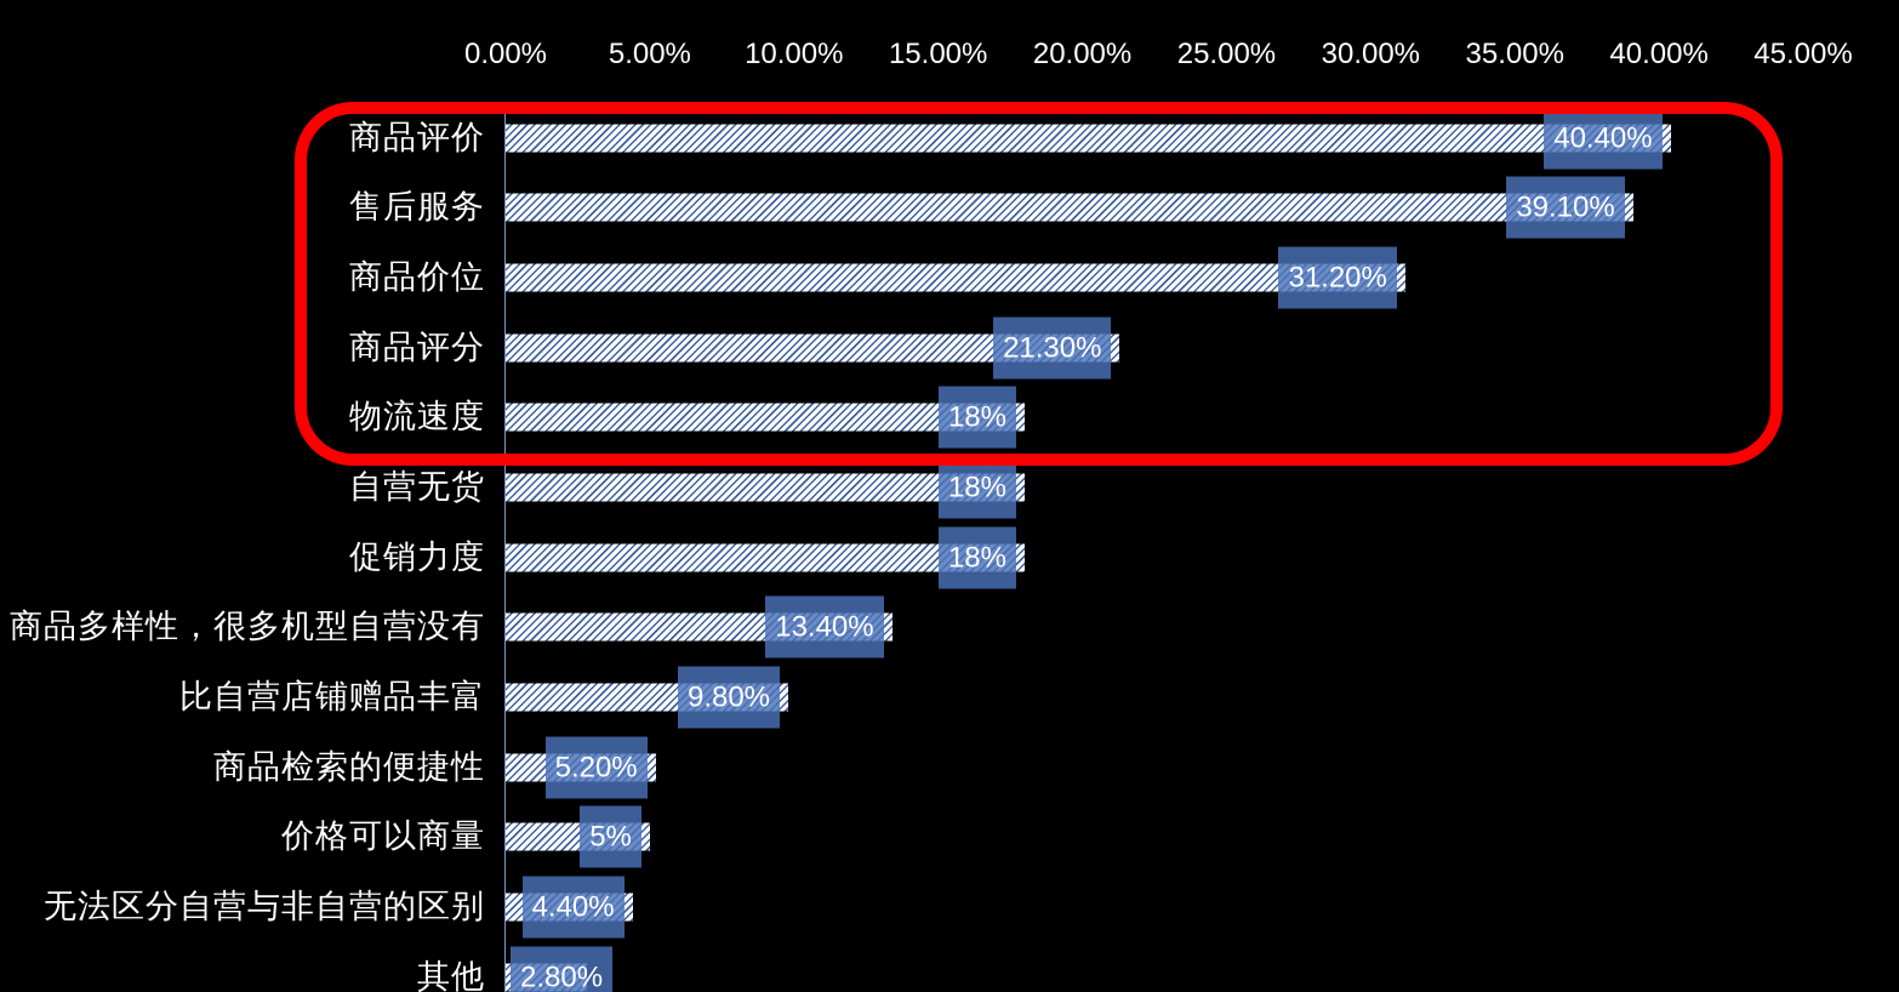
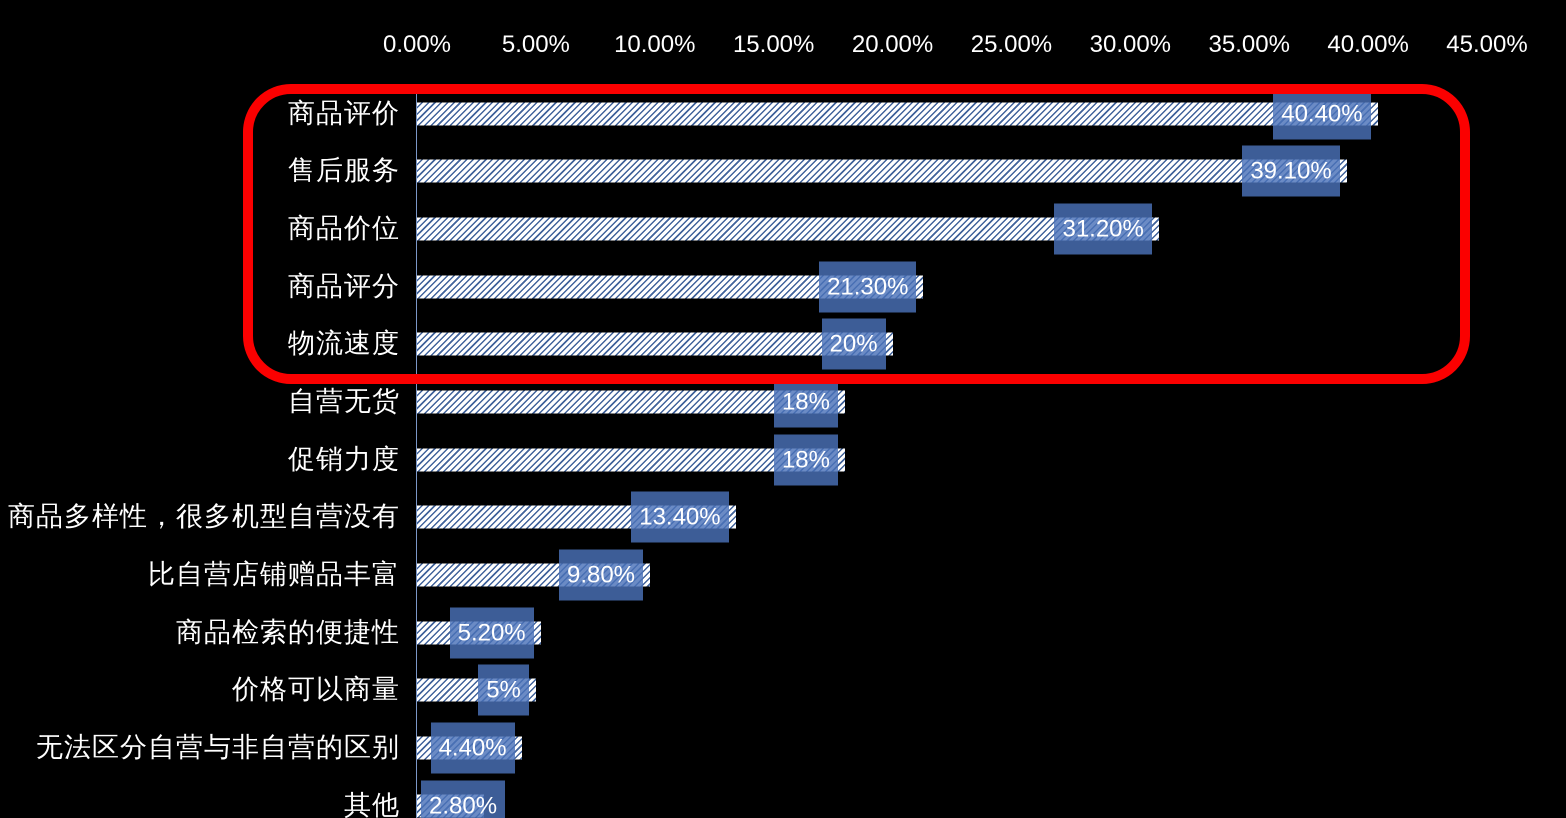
物流速度: 18% -> 20%
